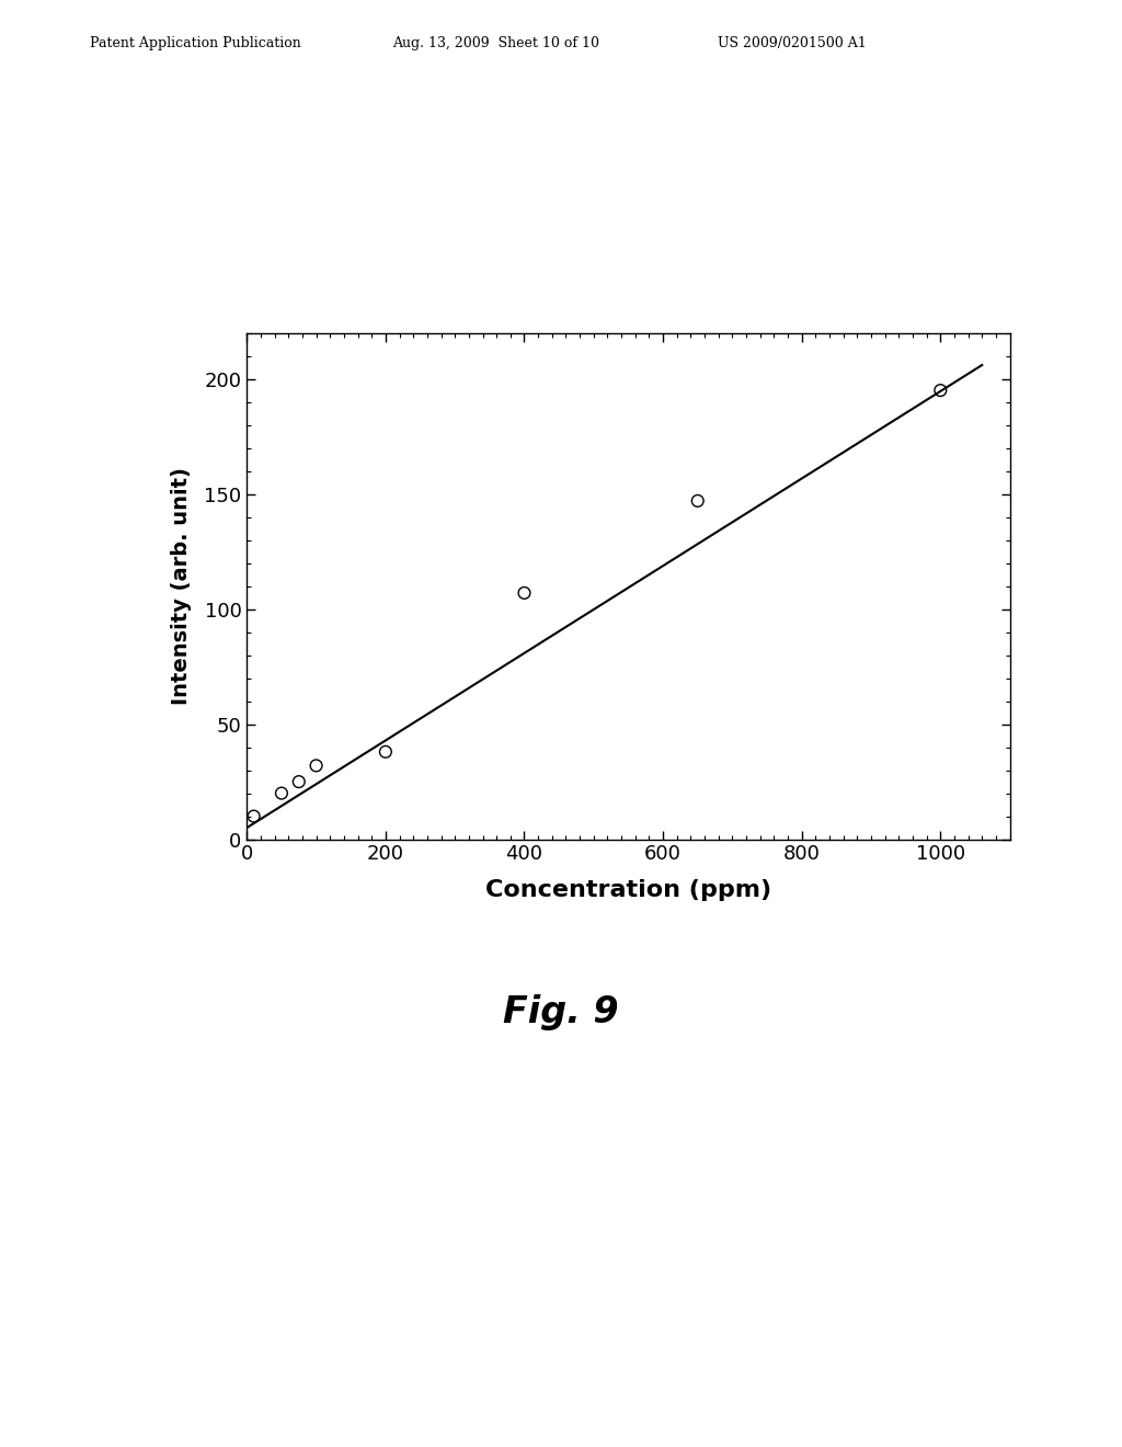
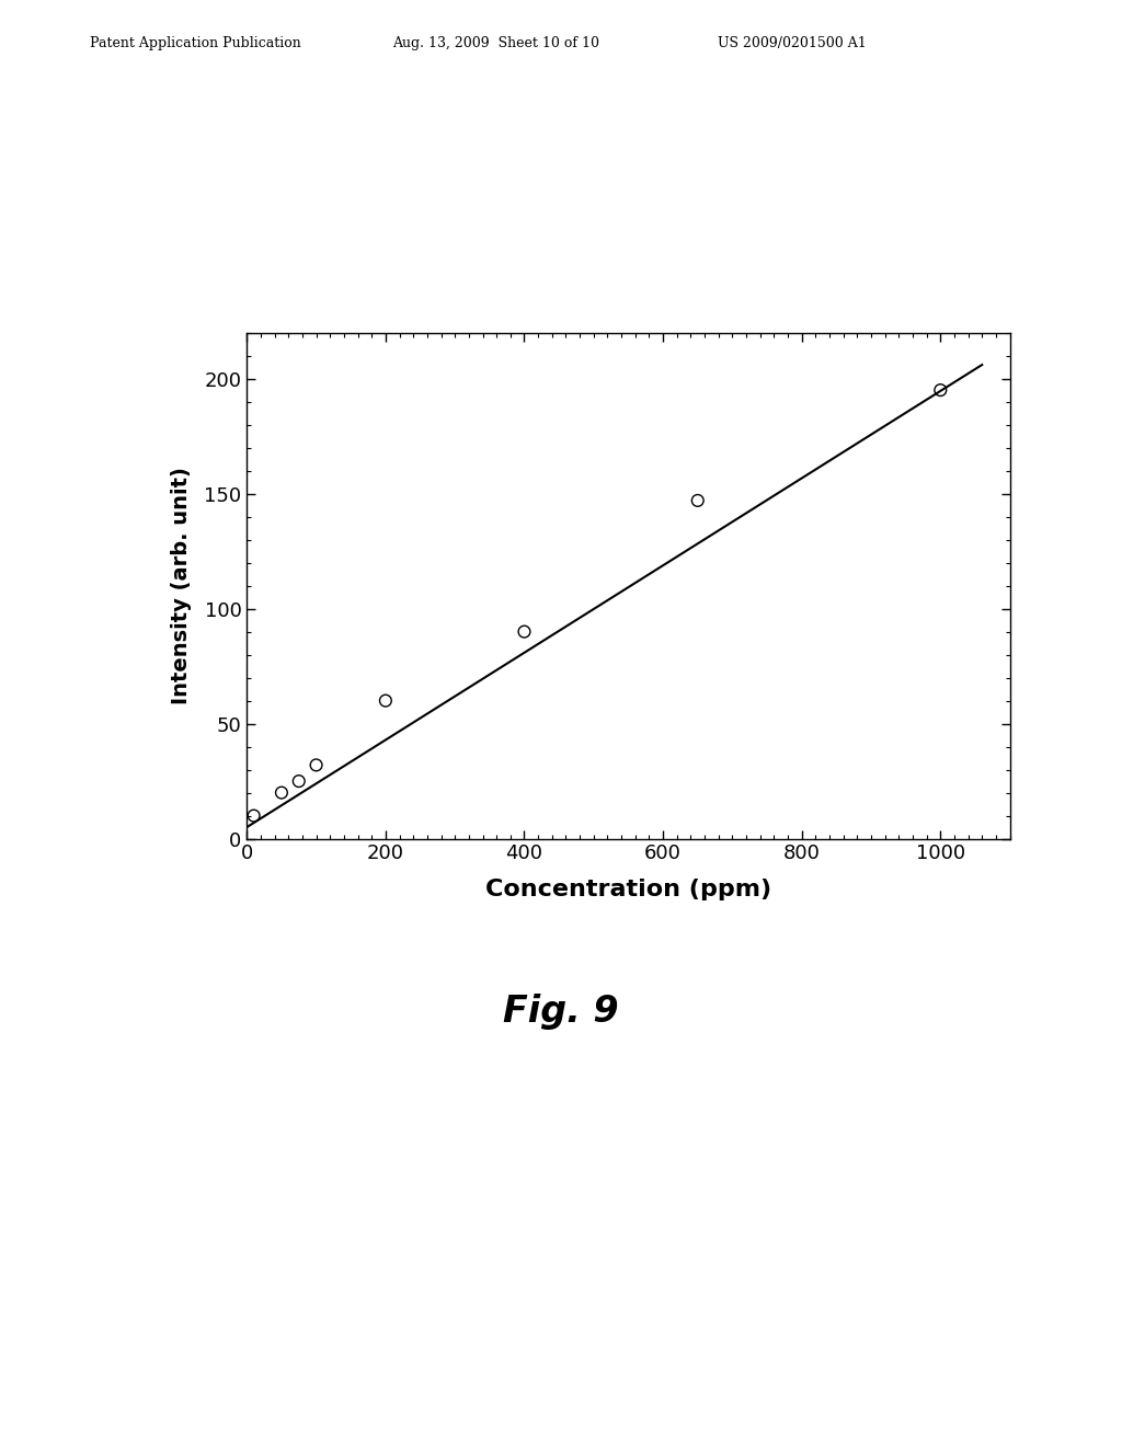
200: 38 -> 60
400: 107 -> 90
